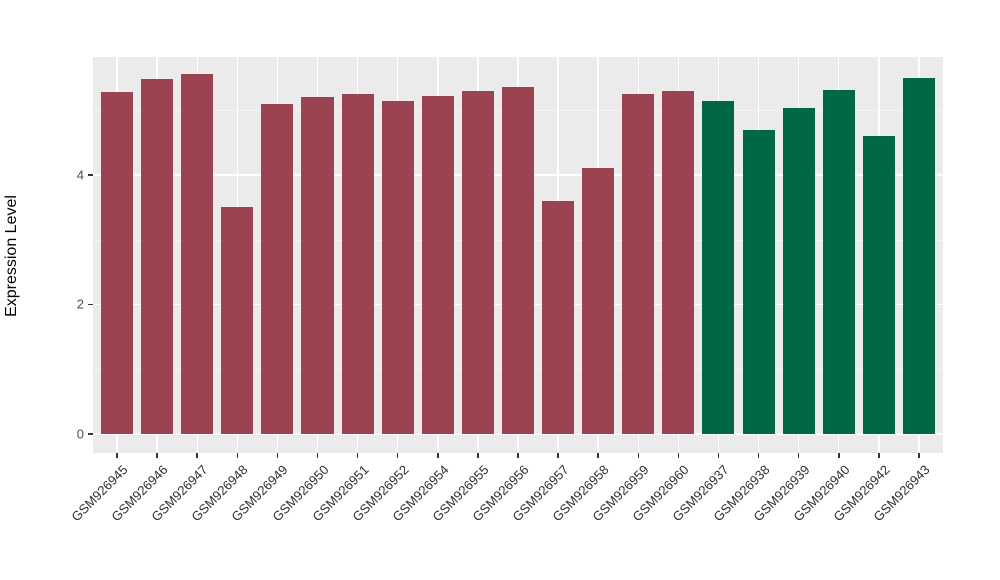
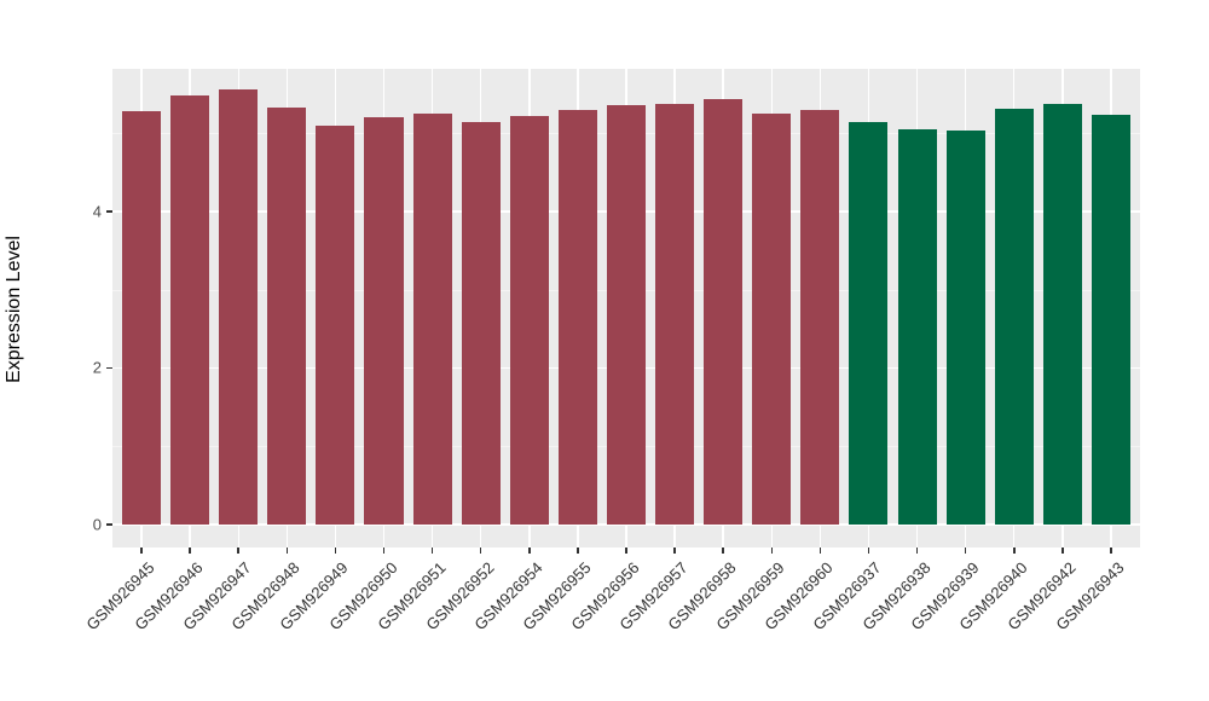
GSM926948: 3.5 -> 5.3
GSM926957: 3.6 -> 5.4
GSM926958: 4.1 -> 5.4
GSM926938: 4.7 -> 5.0
GSM926942: 4.6 -> 5.4
GSM926943: 5.5 -> 5.2
